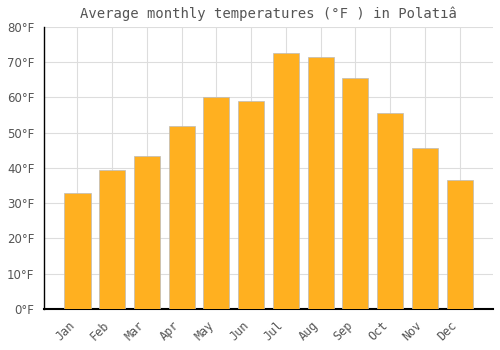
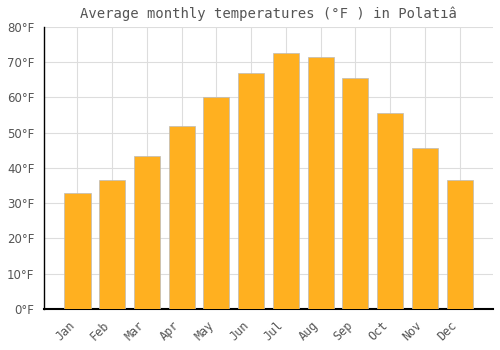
Feb: 39.5°F -> 36.5°F
Jun: 59.0°F -> 67.0°F
